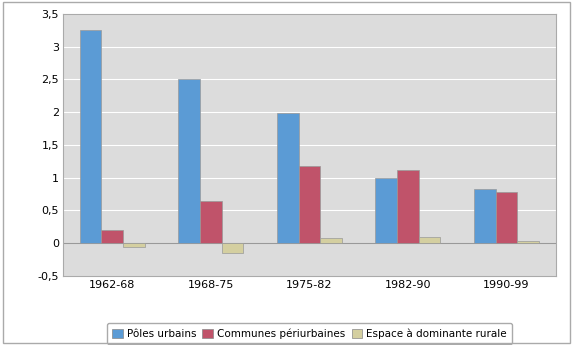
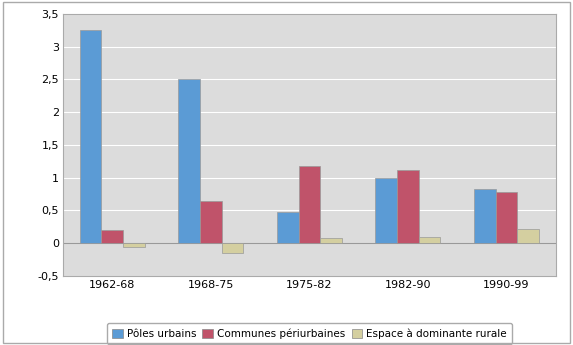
Pôles urbains/1975-82: 1,98 -> 0,48
Espace à dominante rurale/1990-99: 0,04 -> 0,22
